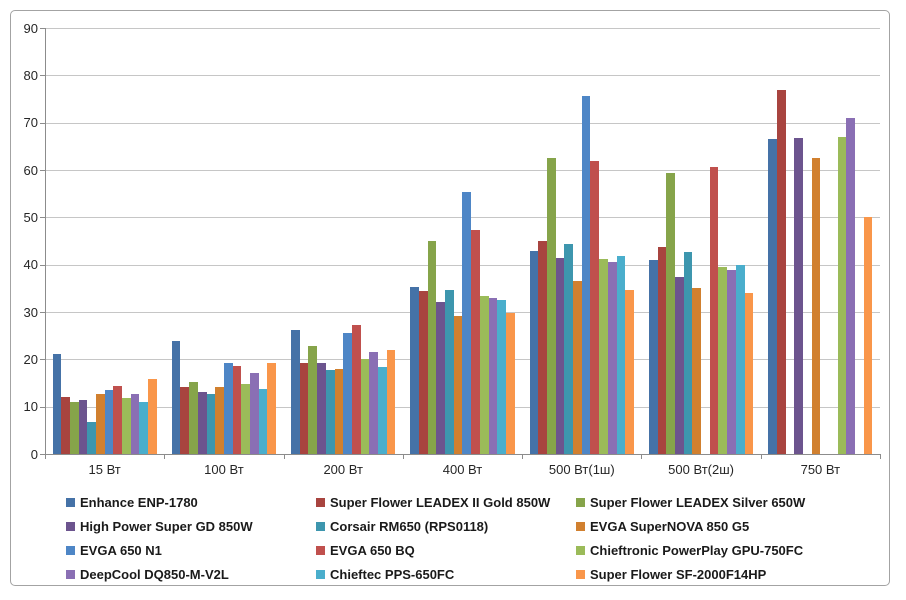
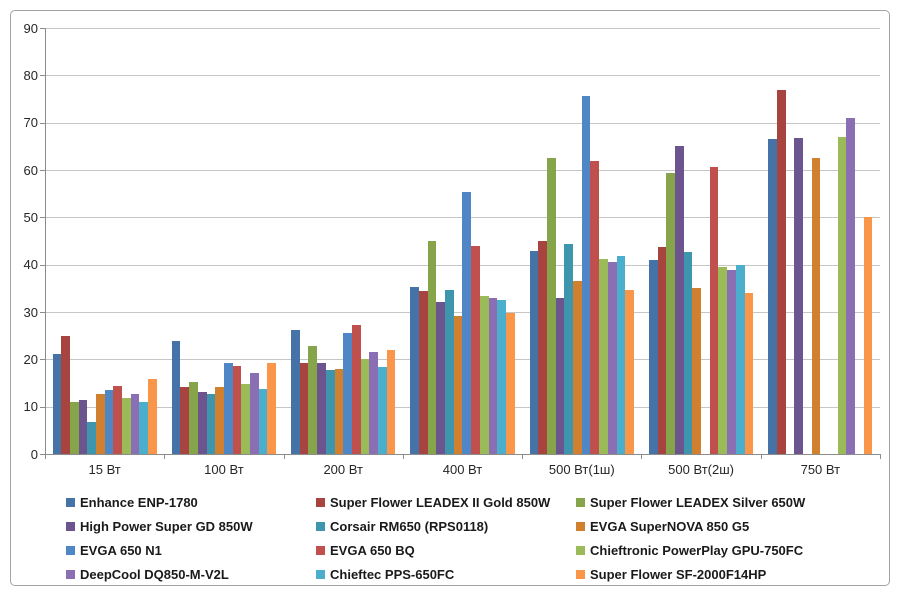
Super Flower LEADEX II Gold 850W/15 Вт: 12 -> 25
EVGA 650 BQ/400 Вт: 47 -> 44
High Power Super GD 850W/500 Вт(1ш): 42 -> 33
High Power Super GD 850W/500 Вт(2ш): 38 -> 65
